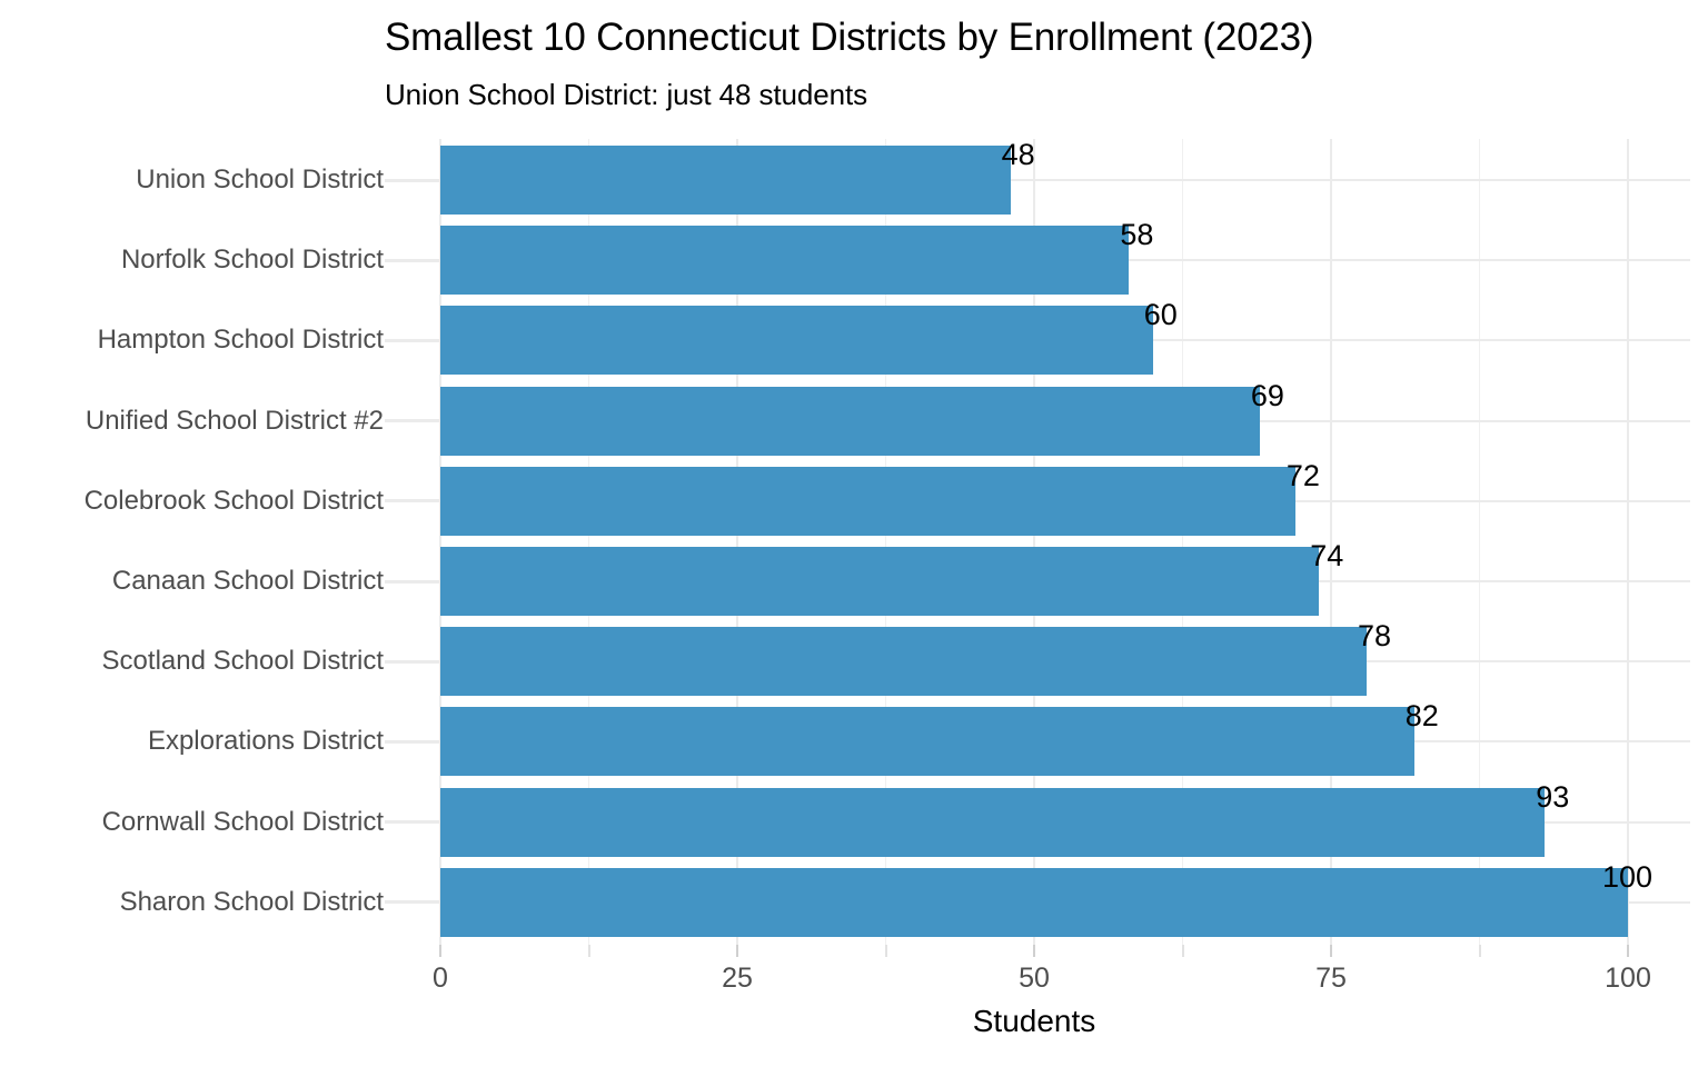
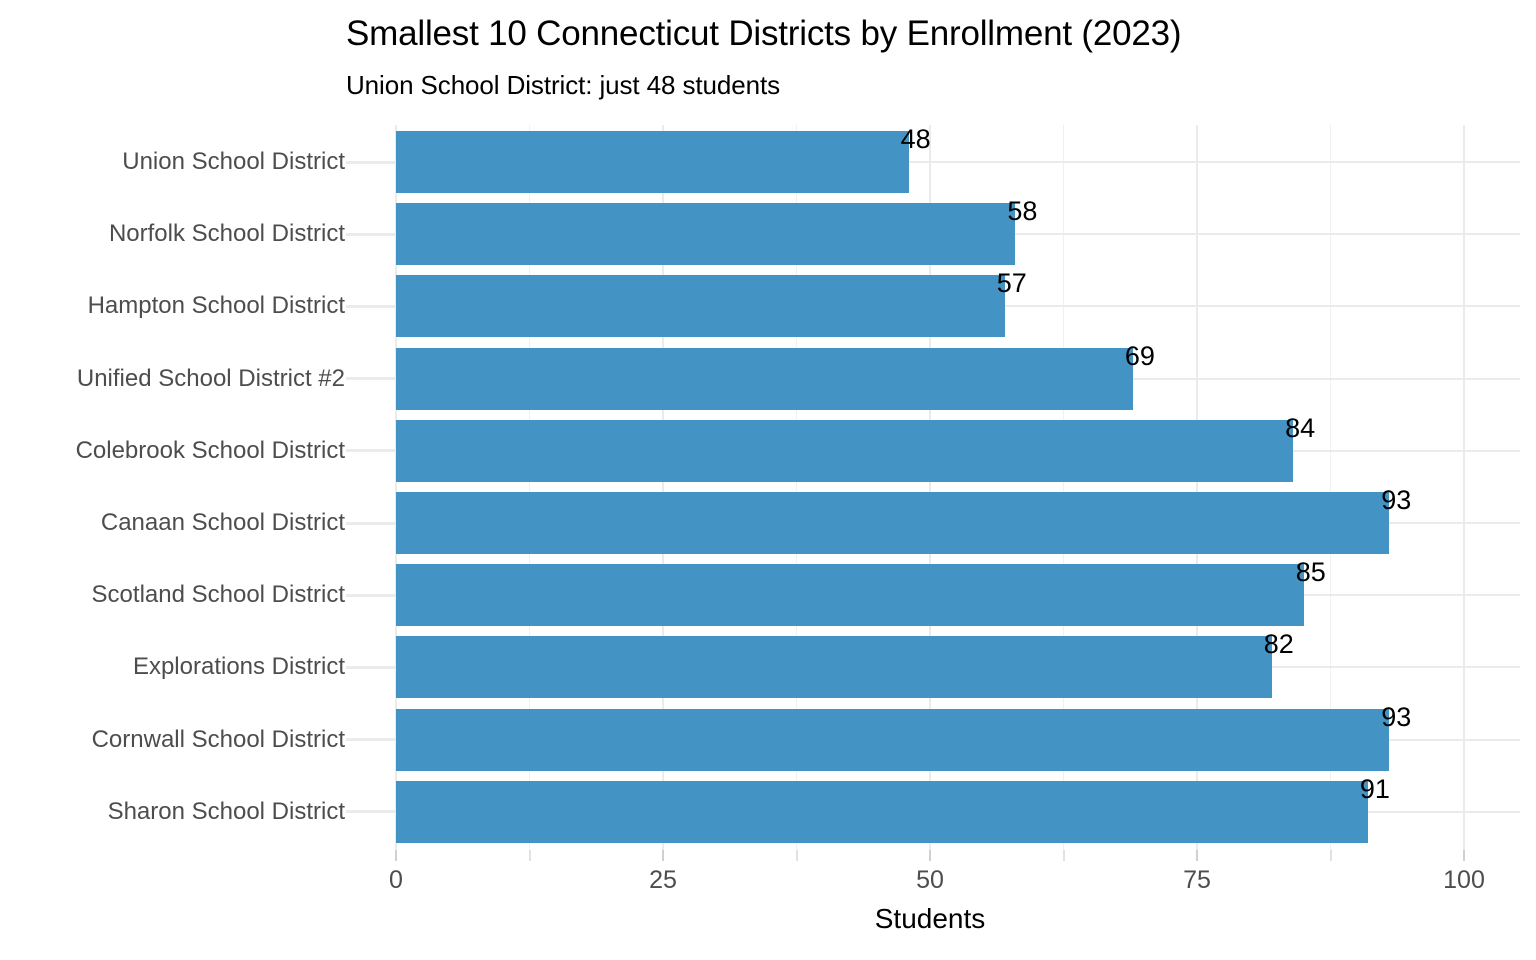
Hampton School District: 60 -> 57
Colebrook School District: 72 -> 84
Canaan School District: 74 -> 93
Scotland School District: 78 -> 85
Sharon School District: 100 -> 91
